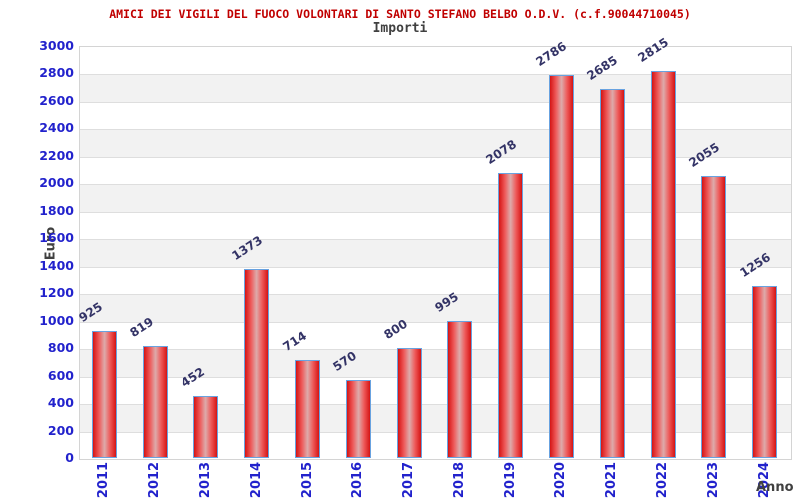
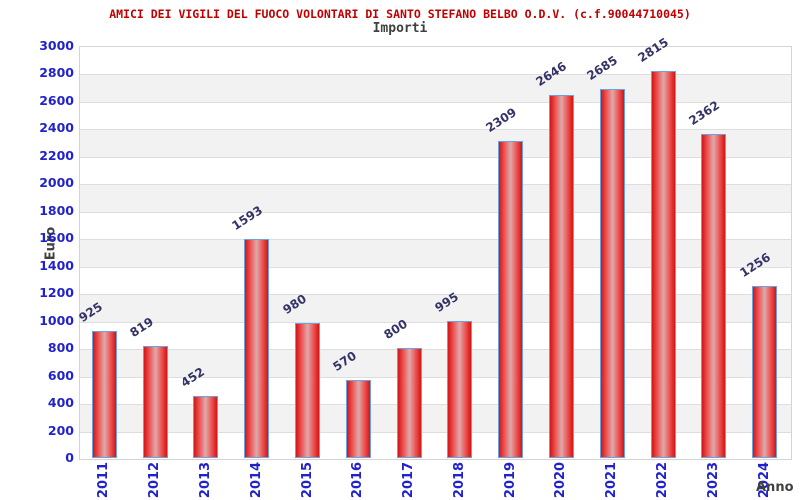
2014: 1373 -> 1593
2015: 714 -> 980
2019: 2078 -> 2309
2020: 2786 -> 2646
2023: 2055 -> 2362
